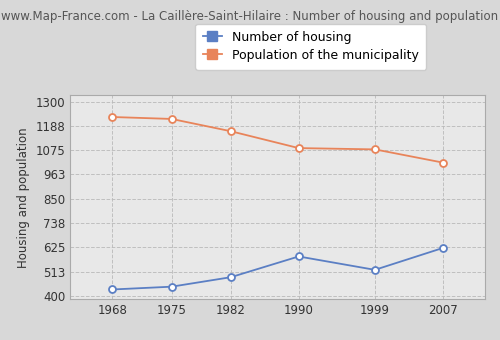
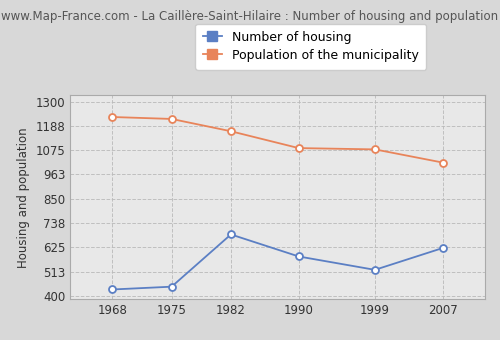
Number of housing/1982: 487 -> 685
